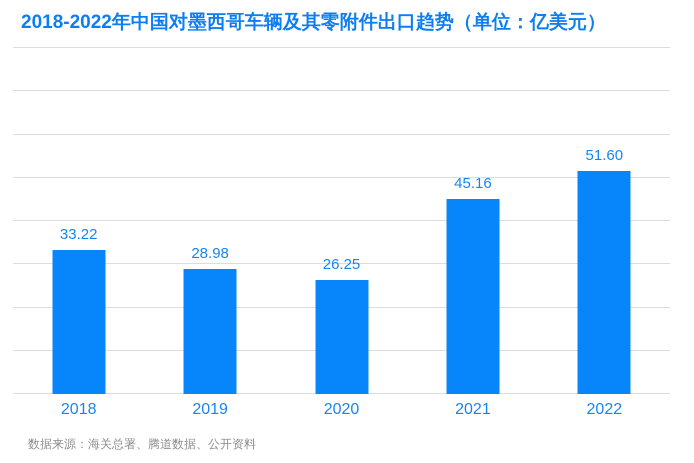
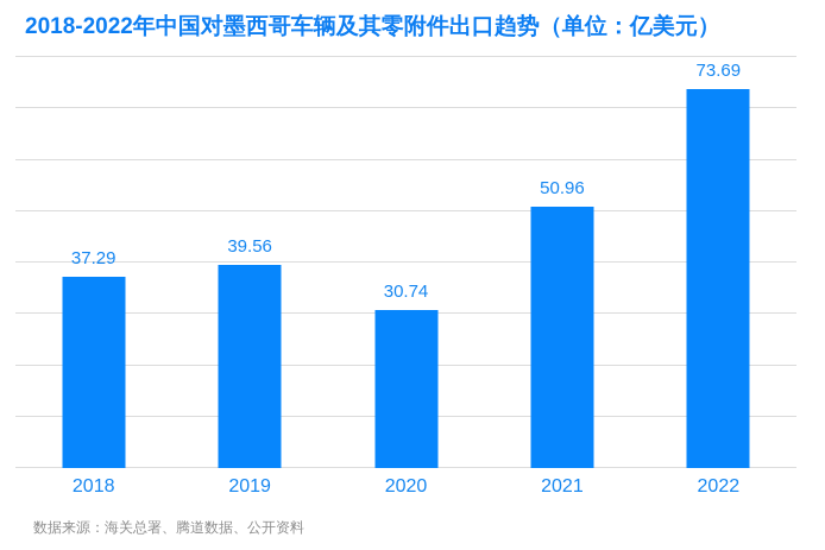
2018: 33.22 -> 37.29
2019: 28.98 -> 39.56
2020: 26.25 -> 30.74
2021: 45.16 -> 50.96
2022: 51.60 -> 73.69
